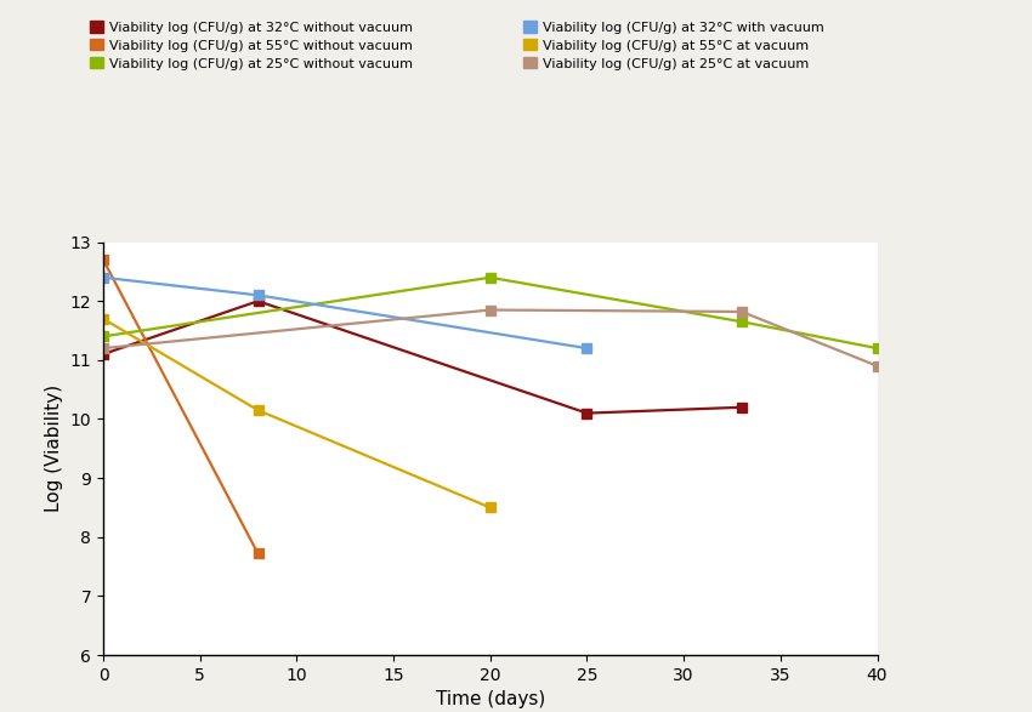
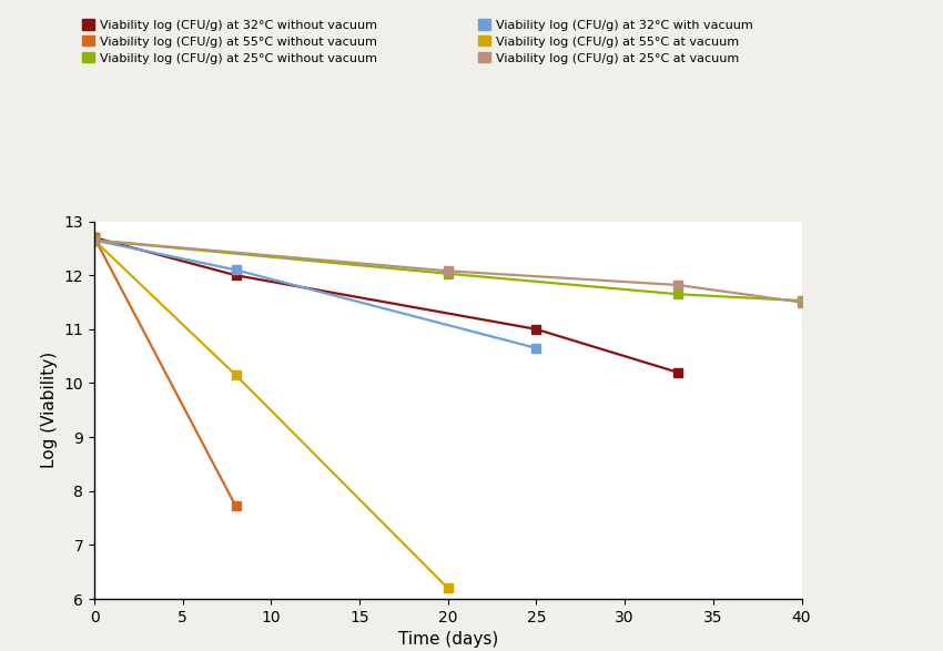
Viability log (CFU/g) at 32°C without vacuum/0: 11.1 -> 12.7
Viability log (CFU/g) at 25°C without vacuum/0: 11.40 -> 12.65
Viability log (CFU/g) at 32°C with vacuum/0: 12.40 -> 12.65
Viability log (CFU/g) at 55°C at vacuum/0: 11.70 -> 12.65
Viability log (CFU/g) at 25°C at vacuum/0: 11.20 -> 12.65
Viability log (CFU/g) at 25°C without vacuum/20: 12.40 -> 12.03
Viability log (CFU/g) at 55°C at vacuum/20: 8.50 -> 6.20
Viability log (CFU/g) at 25°C at vacuum/20: 11.85 -> 12.08
Viability log (CFU/g) at 32°C without vacuum/25: 10.1 -> 11.0
Viability log (CFU/g) at 32°C with vacuum/25: 11.20 -> 10.65
Viability log (CFU/g) at 25°C without vacuum/40: 11.20 -> 11.53
Viability log (CFU/g) at 25°C at vacuum/40: 10.90 -> 11.50
